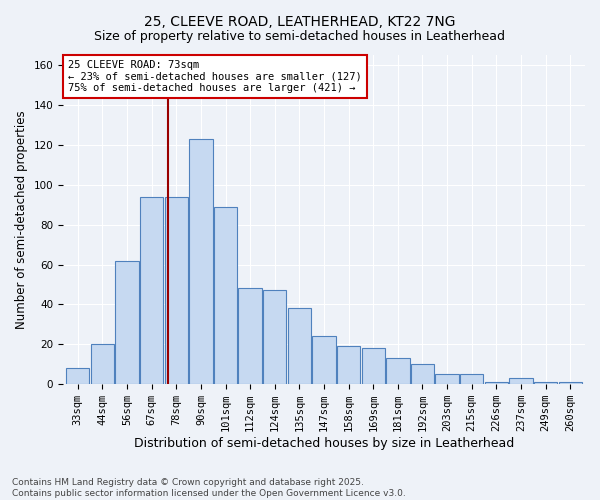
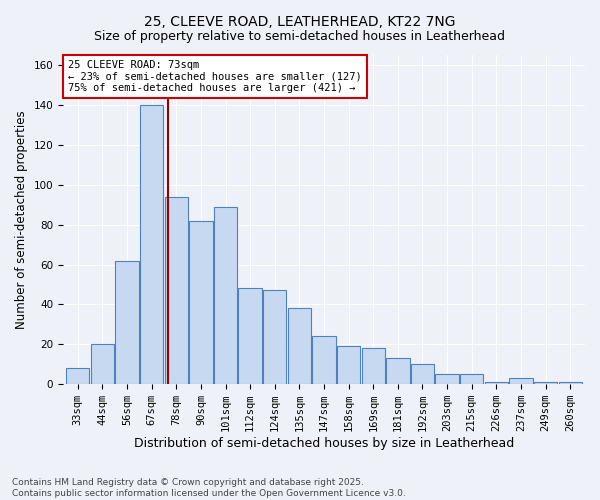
67sqm: 94 -> 140
90sqm: 123 -> 82
